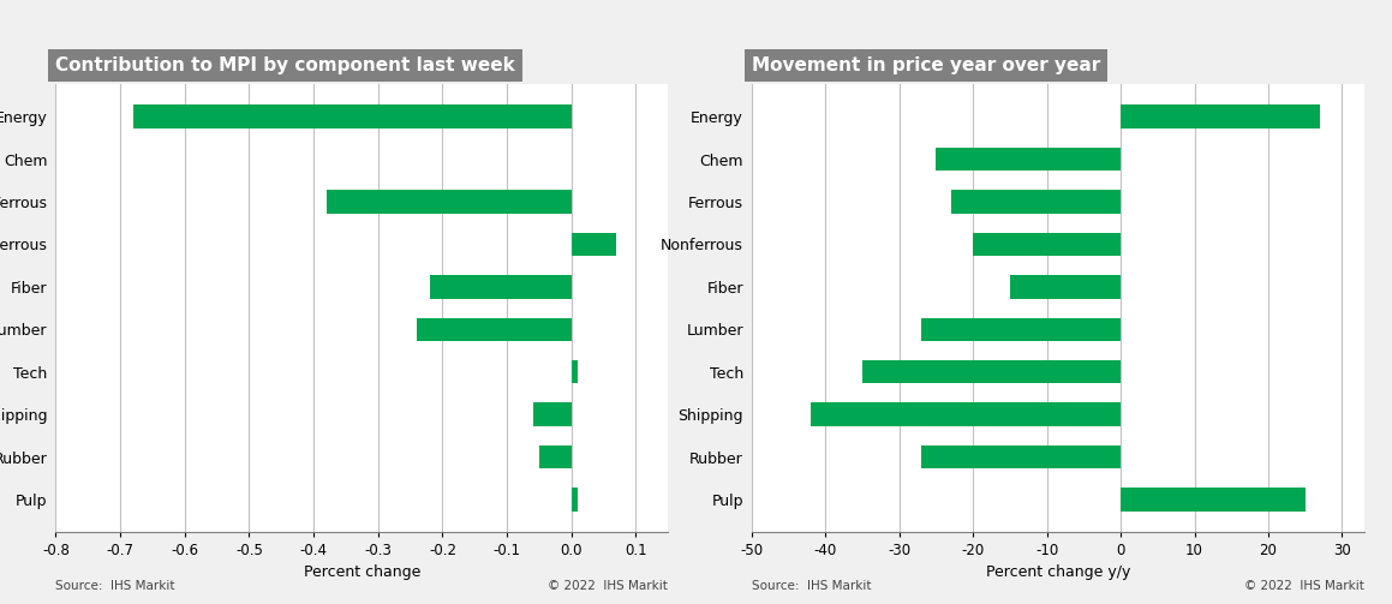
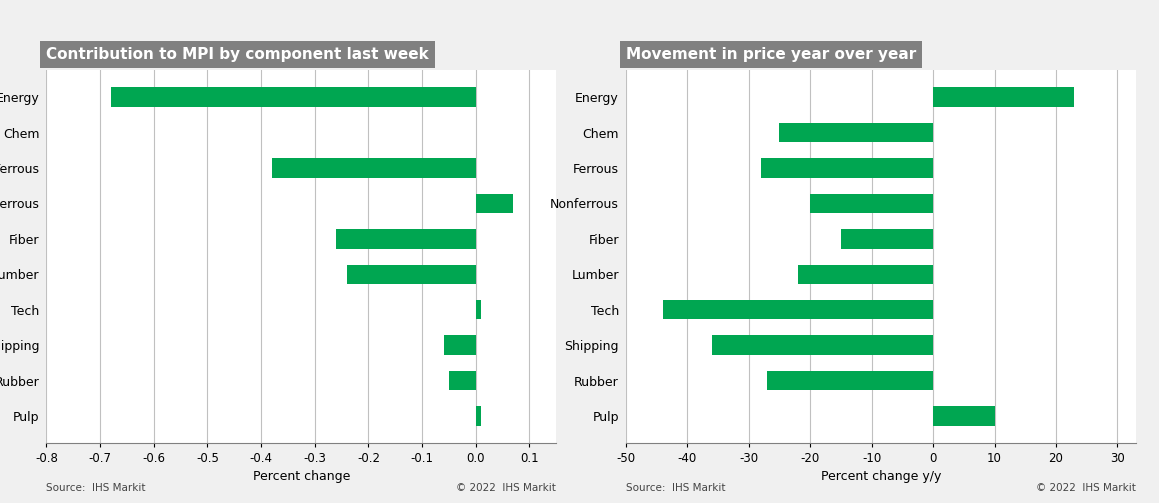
Contribution to MPI by component last week/Fiber: -0.22 -> -0.26
Movement in price year over year/Energy: 27 -> 23
Movement in price year over year/Ferrous: -23 -> -28
Movement in price year over year/Lumber: -27 -> -22
Movement in price year over year/Tech: -35 -> -44
Movement in price year over year/Shipping: -42 -> -36
Movement in price year over year/Pulp: 25 -> 10
